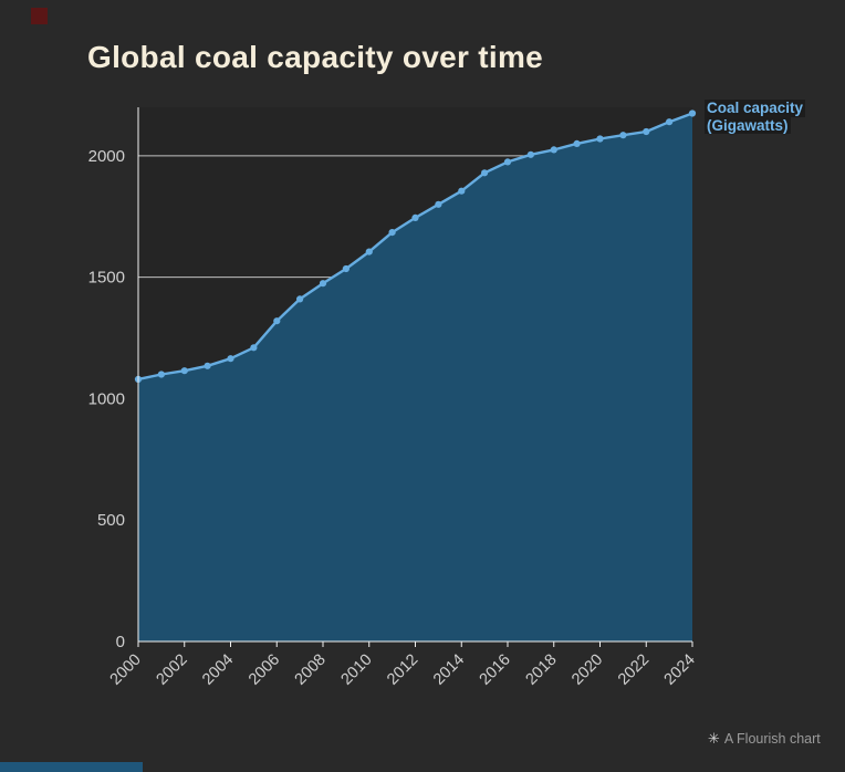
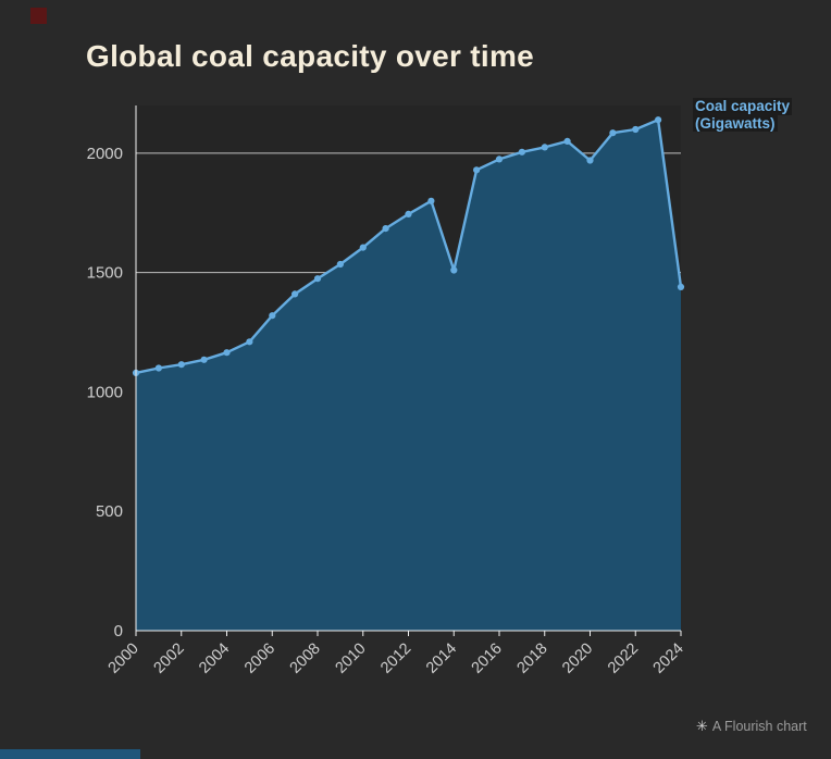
2014: 1860 -> 1510
2020: 2070 -> 1970
2024: 2180 -> 1440
